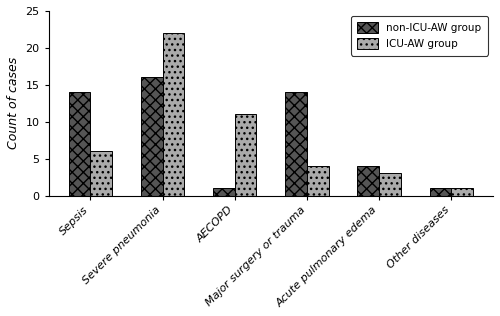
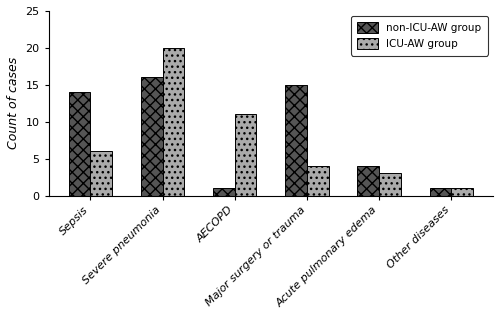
ICU-AW group/Severe pneumonia: 22 -> 20
non-ICU-AW group/Major surgery or trauma: 14 -> 15
